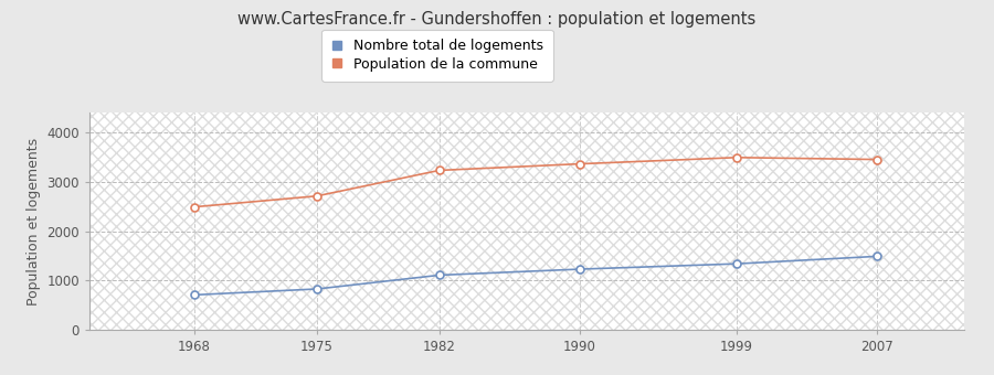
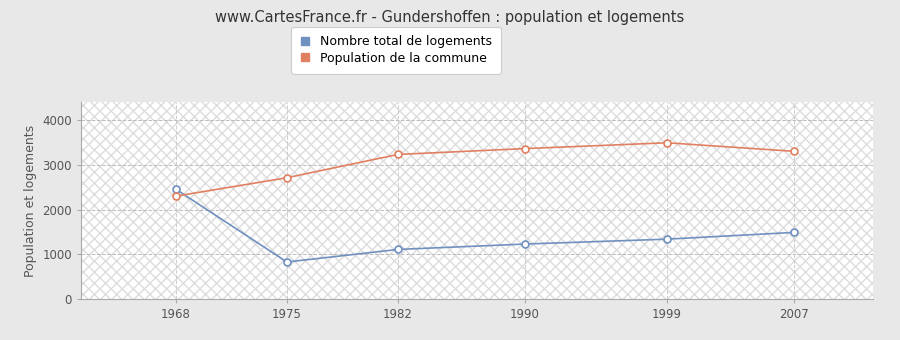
Nombre total de logements/1968: 710 -> 2450
Population de la commune/1968: 2490 -> 2300
Population de la commune/2007: 3450 -> 3300
